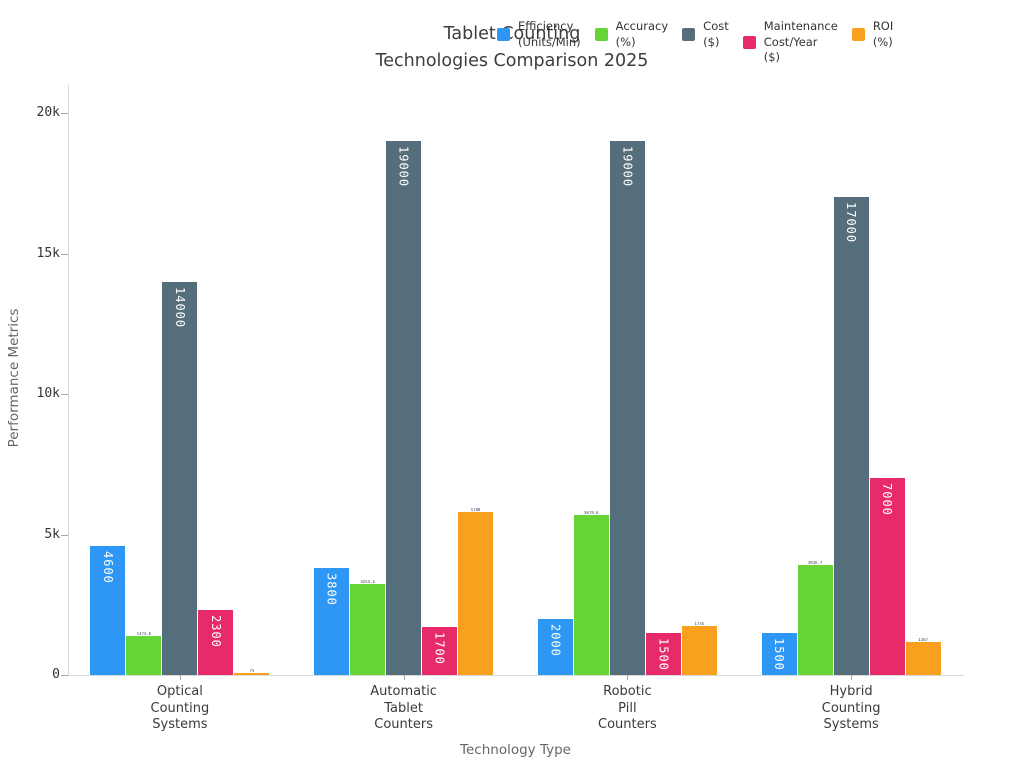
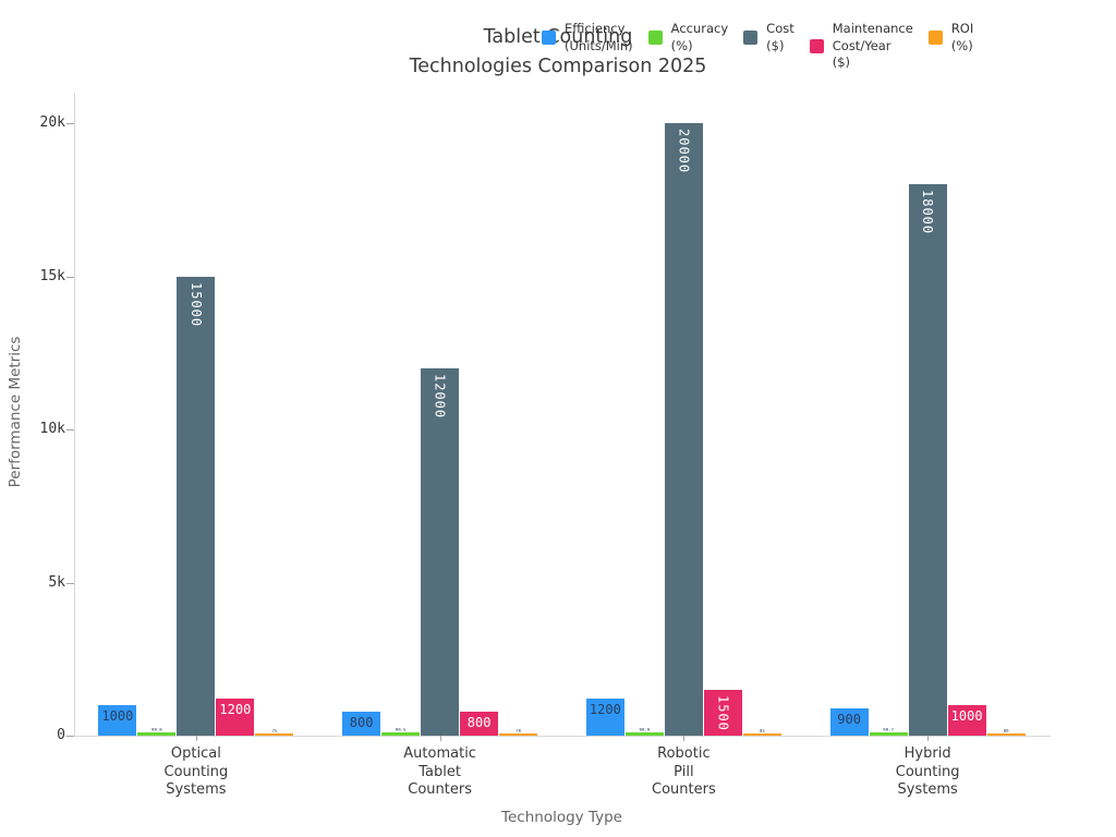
Efficiency (Units/Min)/Optical Counting Systems: 4600 -> 1000
Accuracy (%)/Optical Counting Systems: 1373.6 -> 99.9
Cost ($)/Optical Counting Systems: 14000 -> 15000
Maintenance Cost/Year ($)/Optical Counting Systems: 2300 -> 1200
Efficiency (Units/Min)/Automatic Tablet Counters: 3800 -> 800
Accuracy (%)/Automatic Tablet Counters: 3253.4 -> 99.5
Cost ($)/Automatic Tablet Counters: 19000 -> 12000
Maintenance Cost/Year ($)/Automatic Tablet Counters: 1700 -> 800
ROI (%)/Automatic Tablet Counters: 5788 -> 70
Efficiency (Units/Min)/Robotic Pill Counters: 2000 -> 1200
Accuracy (%)/Robotic Pill Counters: 5679.6 -> 99.9
Cost ($)/Robotic Pill Counters: 19000 -> 20000
ROI (%)/Robotic Pill Counters: 1735 -> 85
Efficiency (Units/Min)/Hybrid Counting Systems: 1500 -> 900
Accuracy (%)/Hybrid Counting Systems: 3926.7 -> 99.7
Cost ($)/Hybrid Counting Systems: 17000 -> 18000
Maintenance Cost/Year ($)/Hybrid Counting Systems: 7000 -> 1000
ROI (%)/Hybrid Counting Systems: 1167 -> 80
